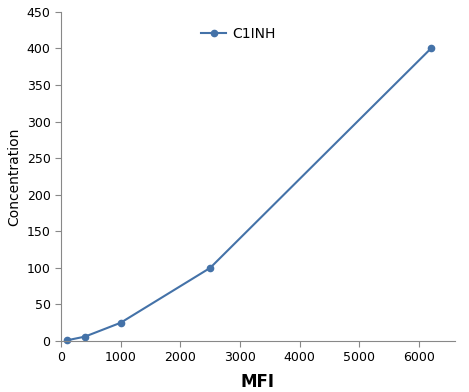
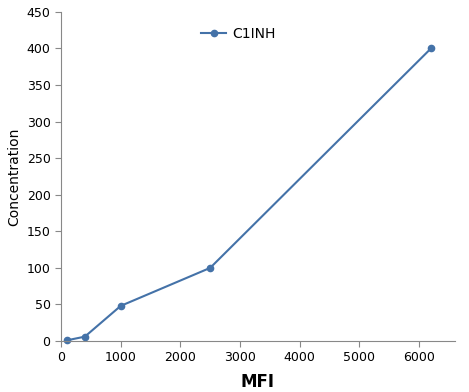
1000: 25 -> 48
